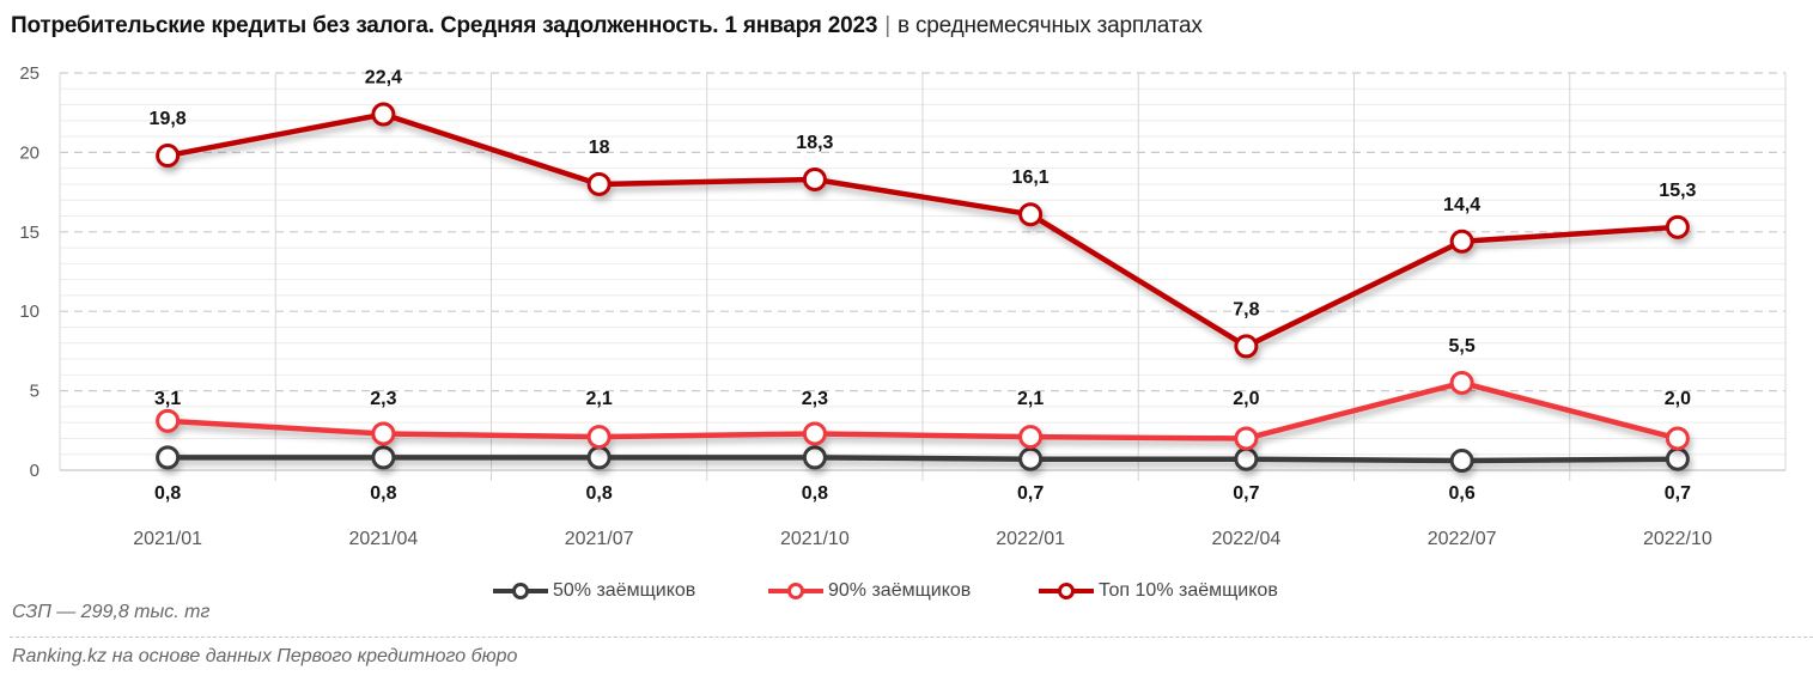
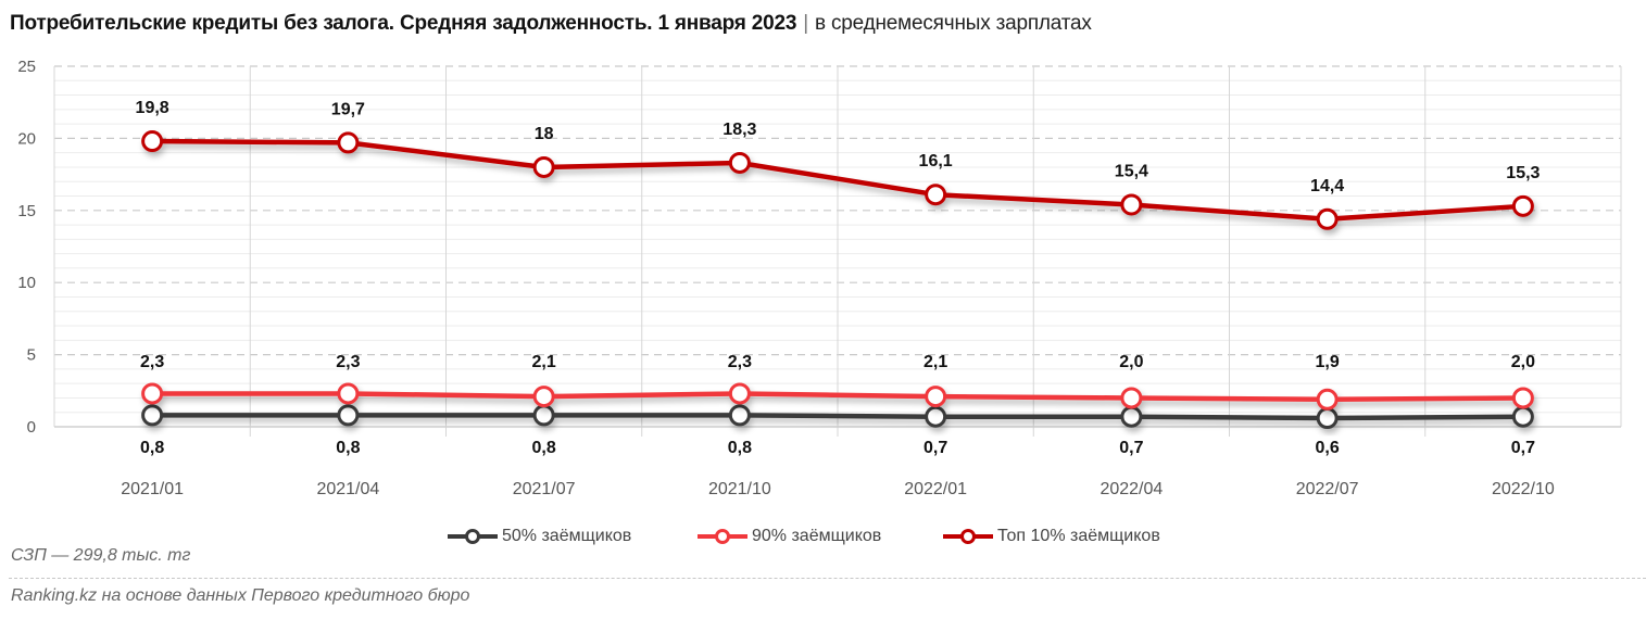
90% заёмщиков/2021/01: 3,1 -> 2,3
Топ 10% заёмщиков/2021/04: 22,4 -> 19,7
Топ 10% заёмщиков/2022/04: 7,8 -> 15,4
90% заёмщиков/2022/07: 5,5 -> 1,9
